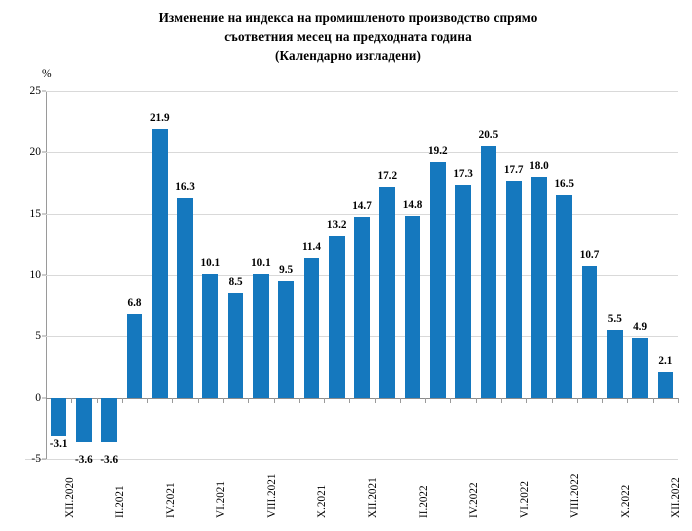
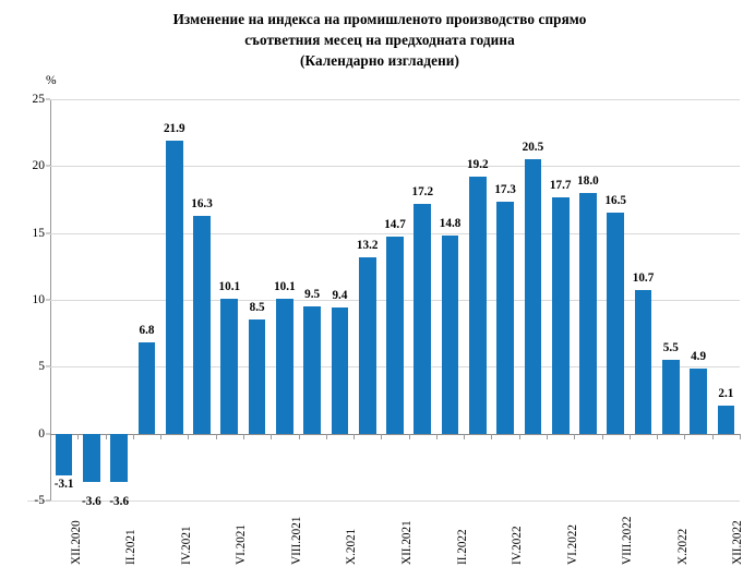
X.2021: 11.4 -> 9.4
